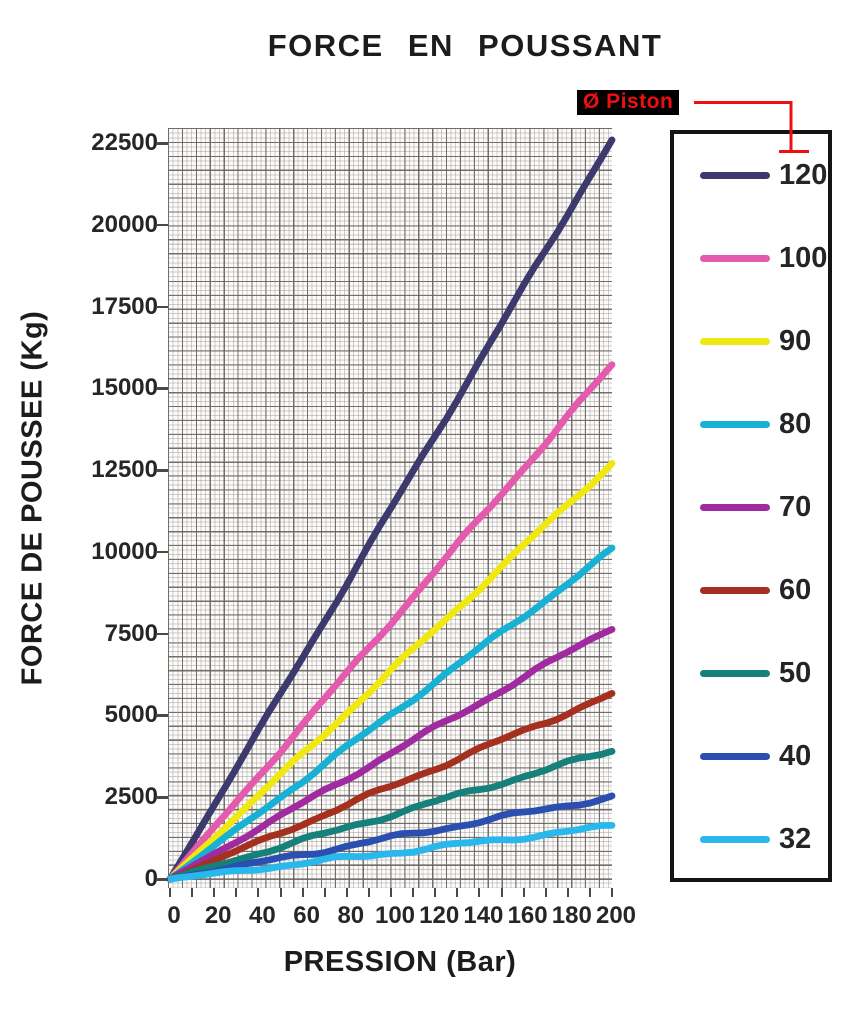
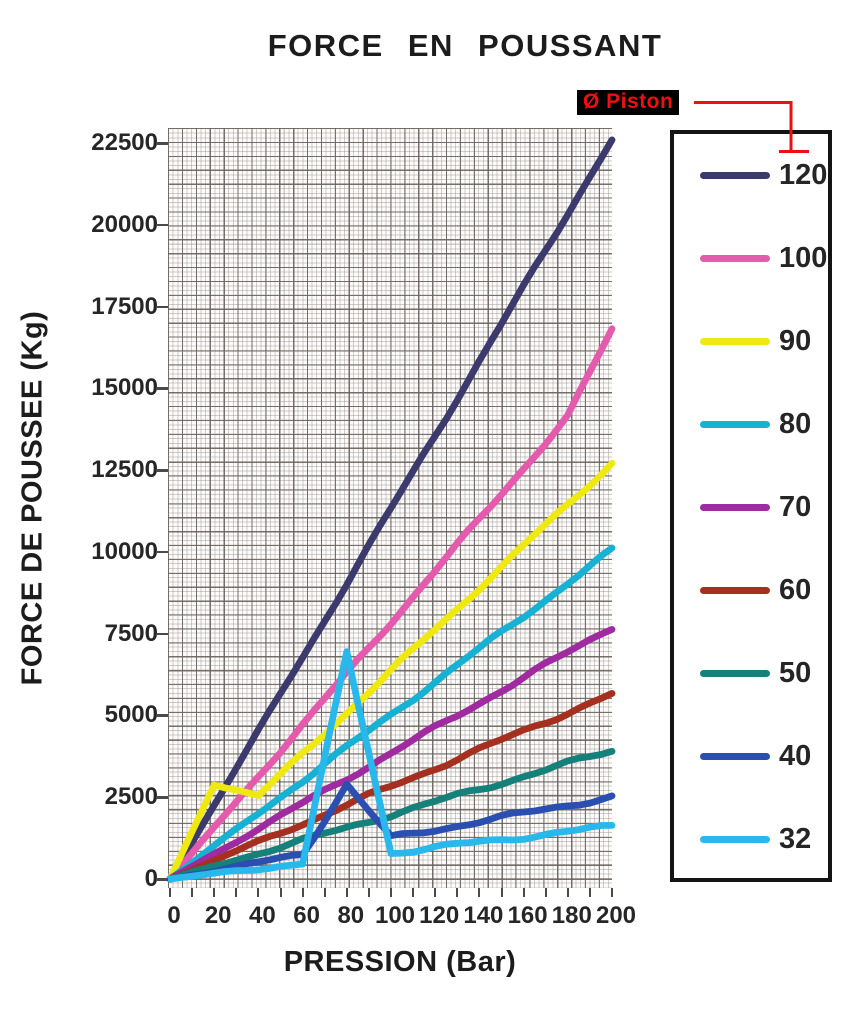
90/20: 1300 -> 2900
40/80: 1000 -> 2900
32/80: 600 -> 6900
100/200: 15700 -> 16800
